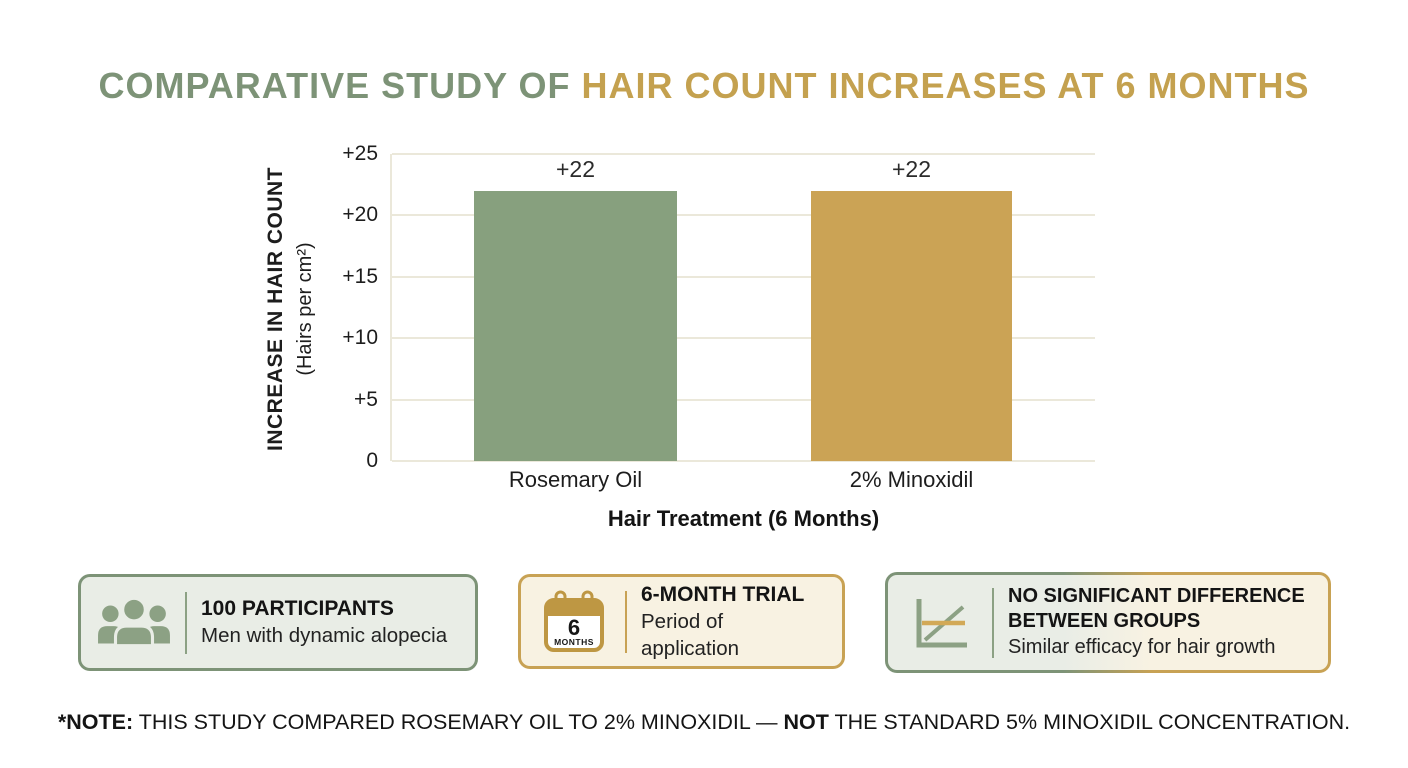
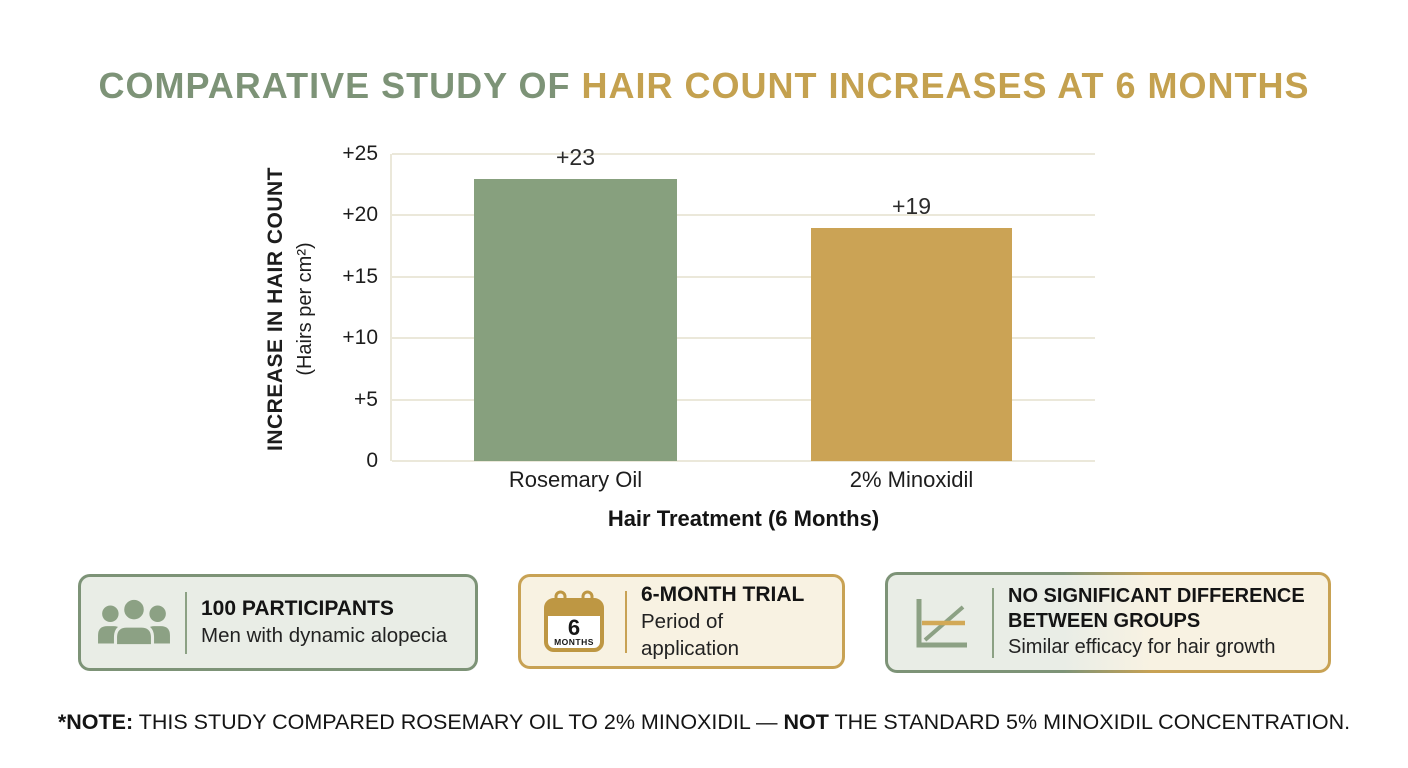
Rosemary Oil: +22 -> +23
2% Minoxidil: +22 -> +19
